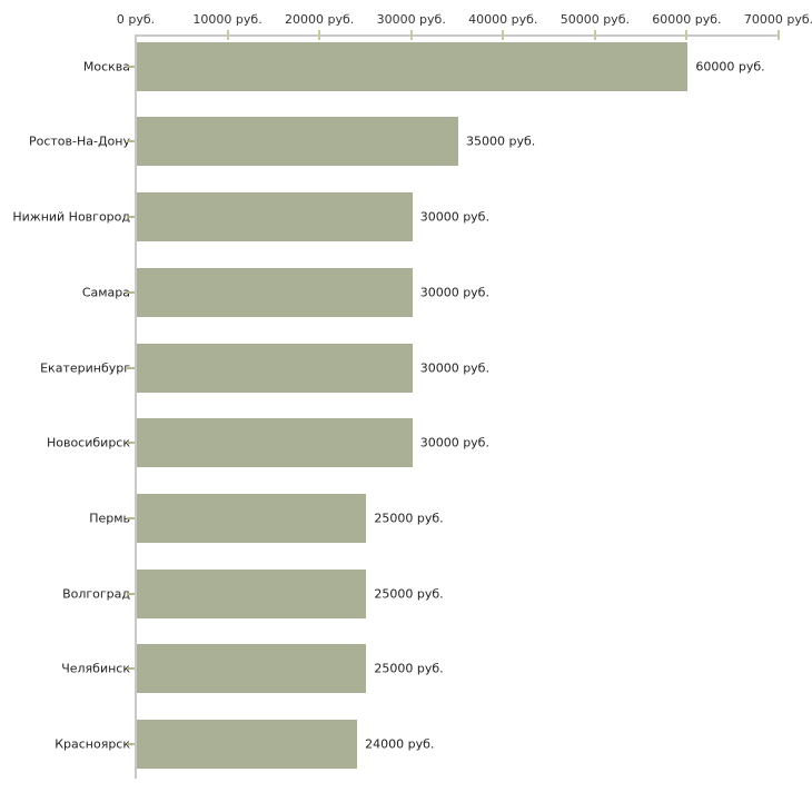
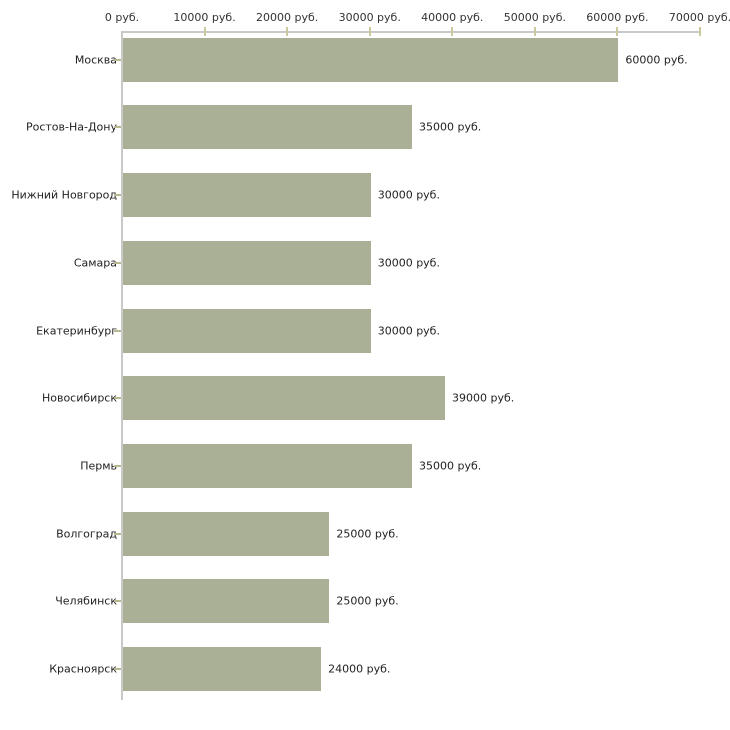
Новосибирск: 30000 -> 39000
Пермь: 25000 -> 35000
